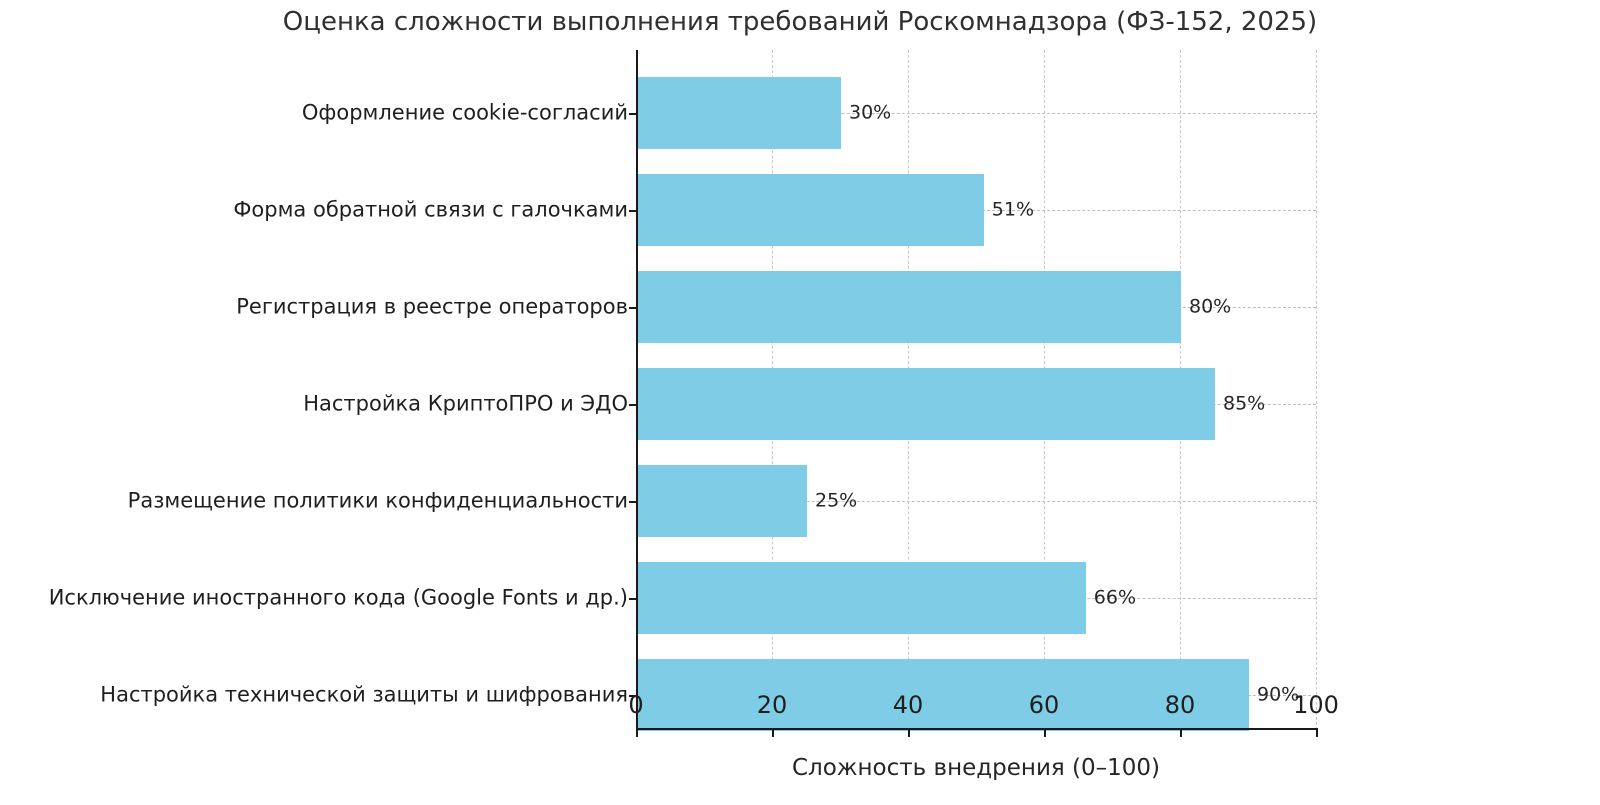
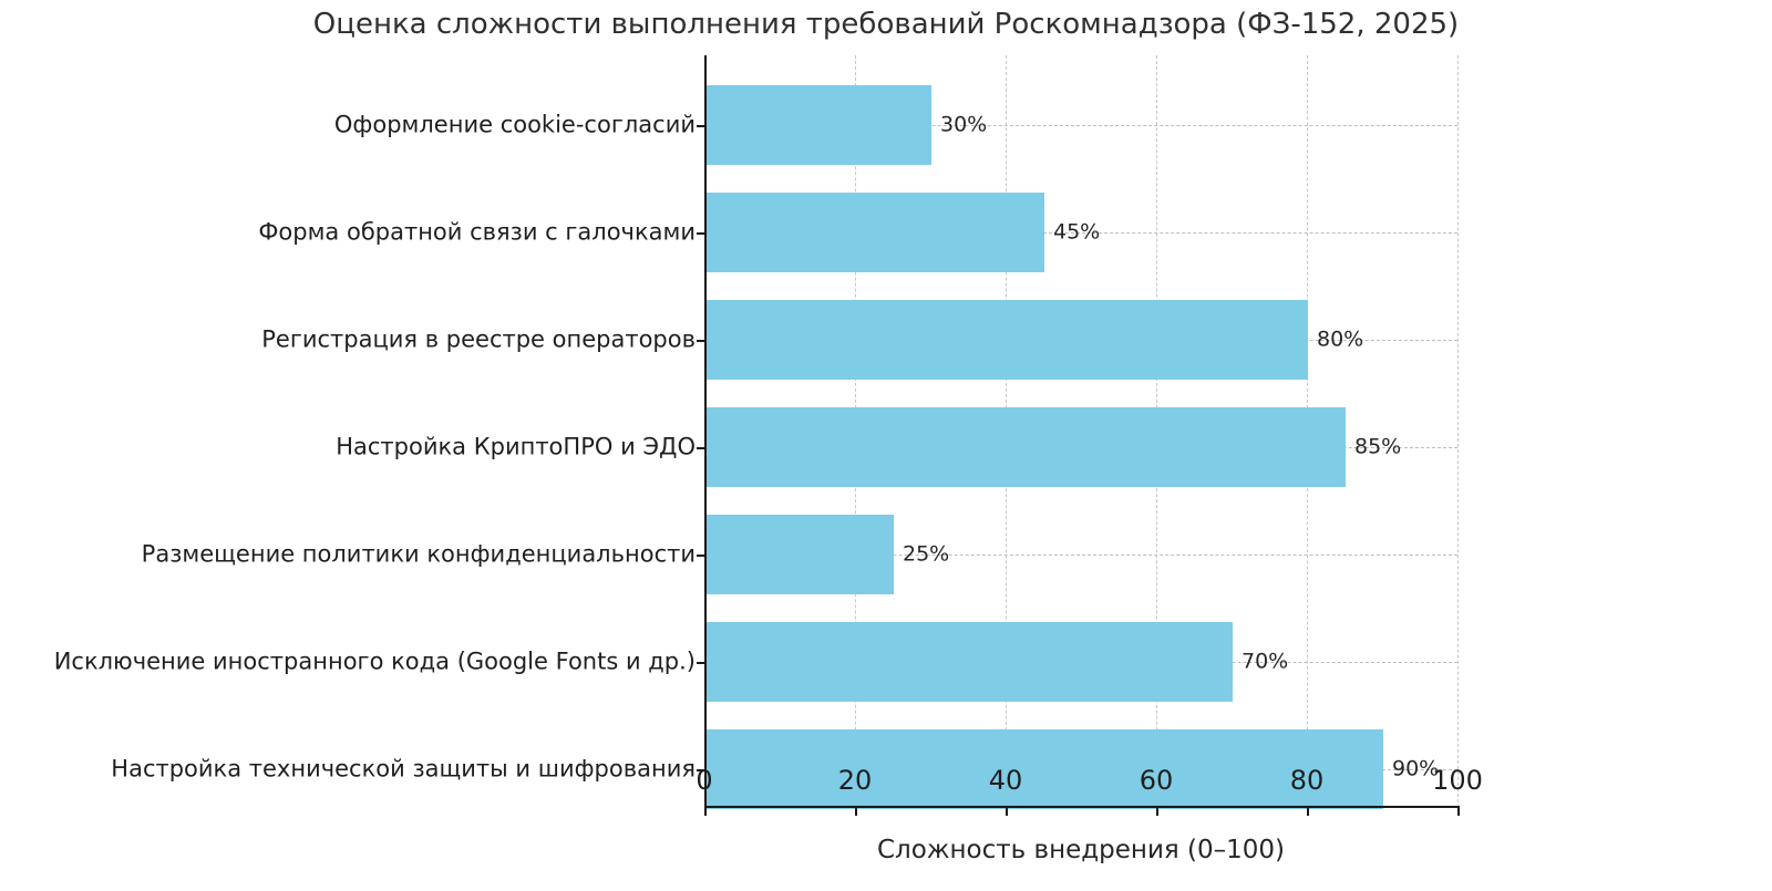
Форма обратной связи с галочками: 51% -> 45%
Исключение иностранного кода (Google Fonts и др.): 66% -> 70%
